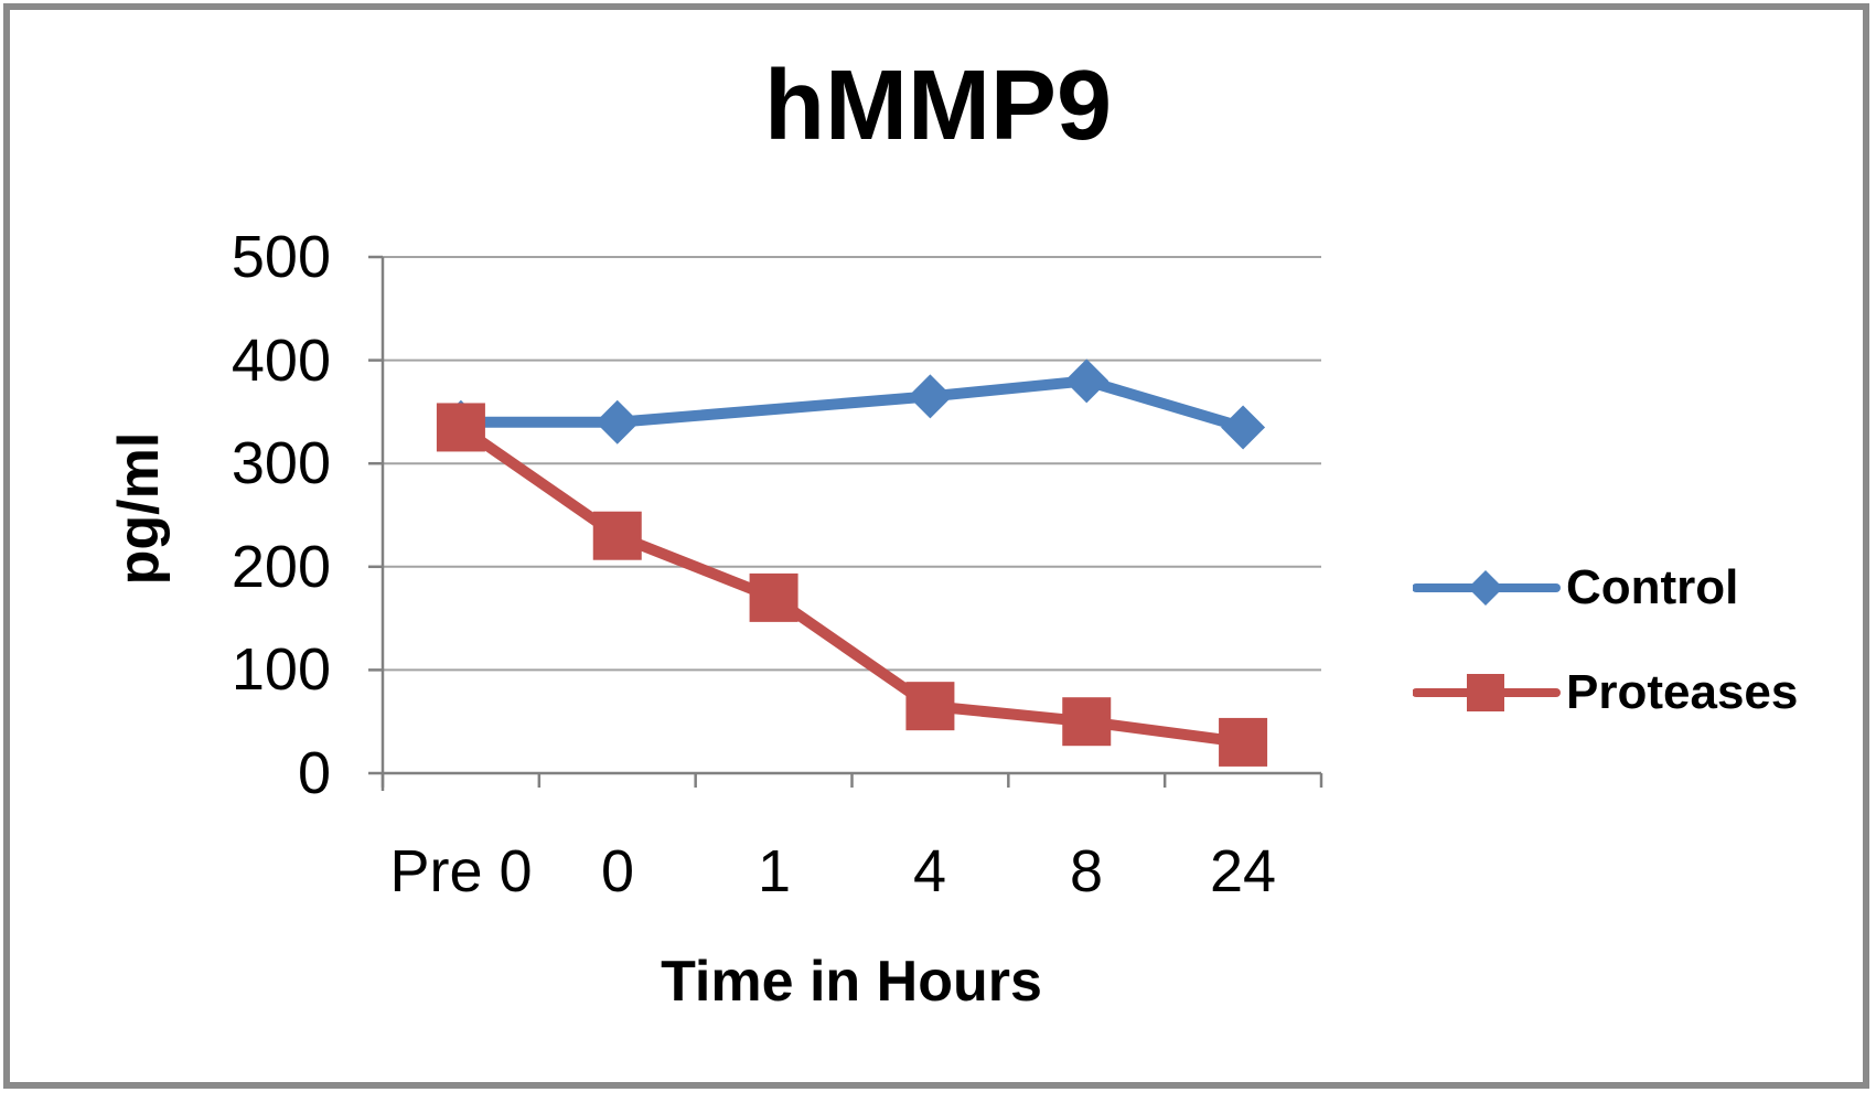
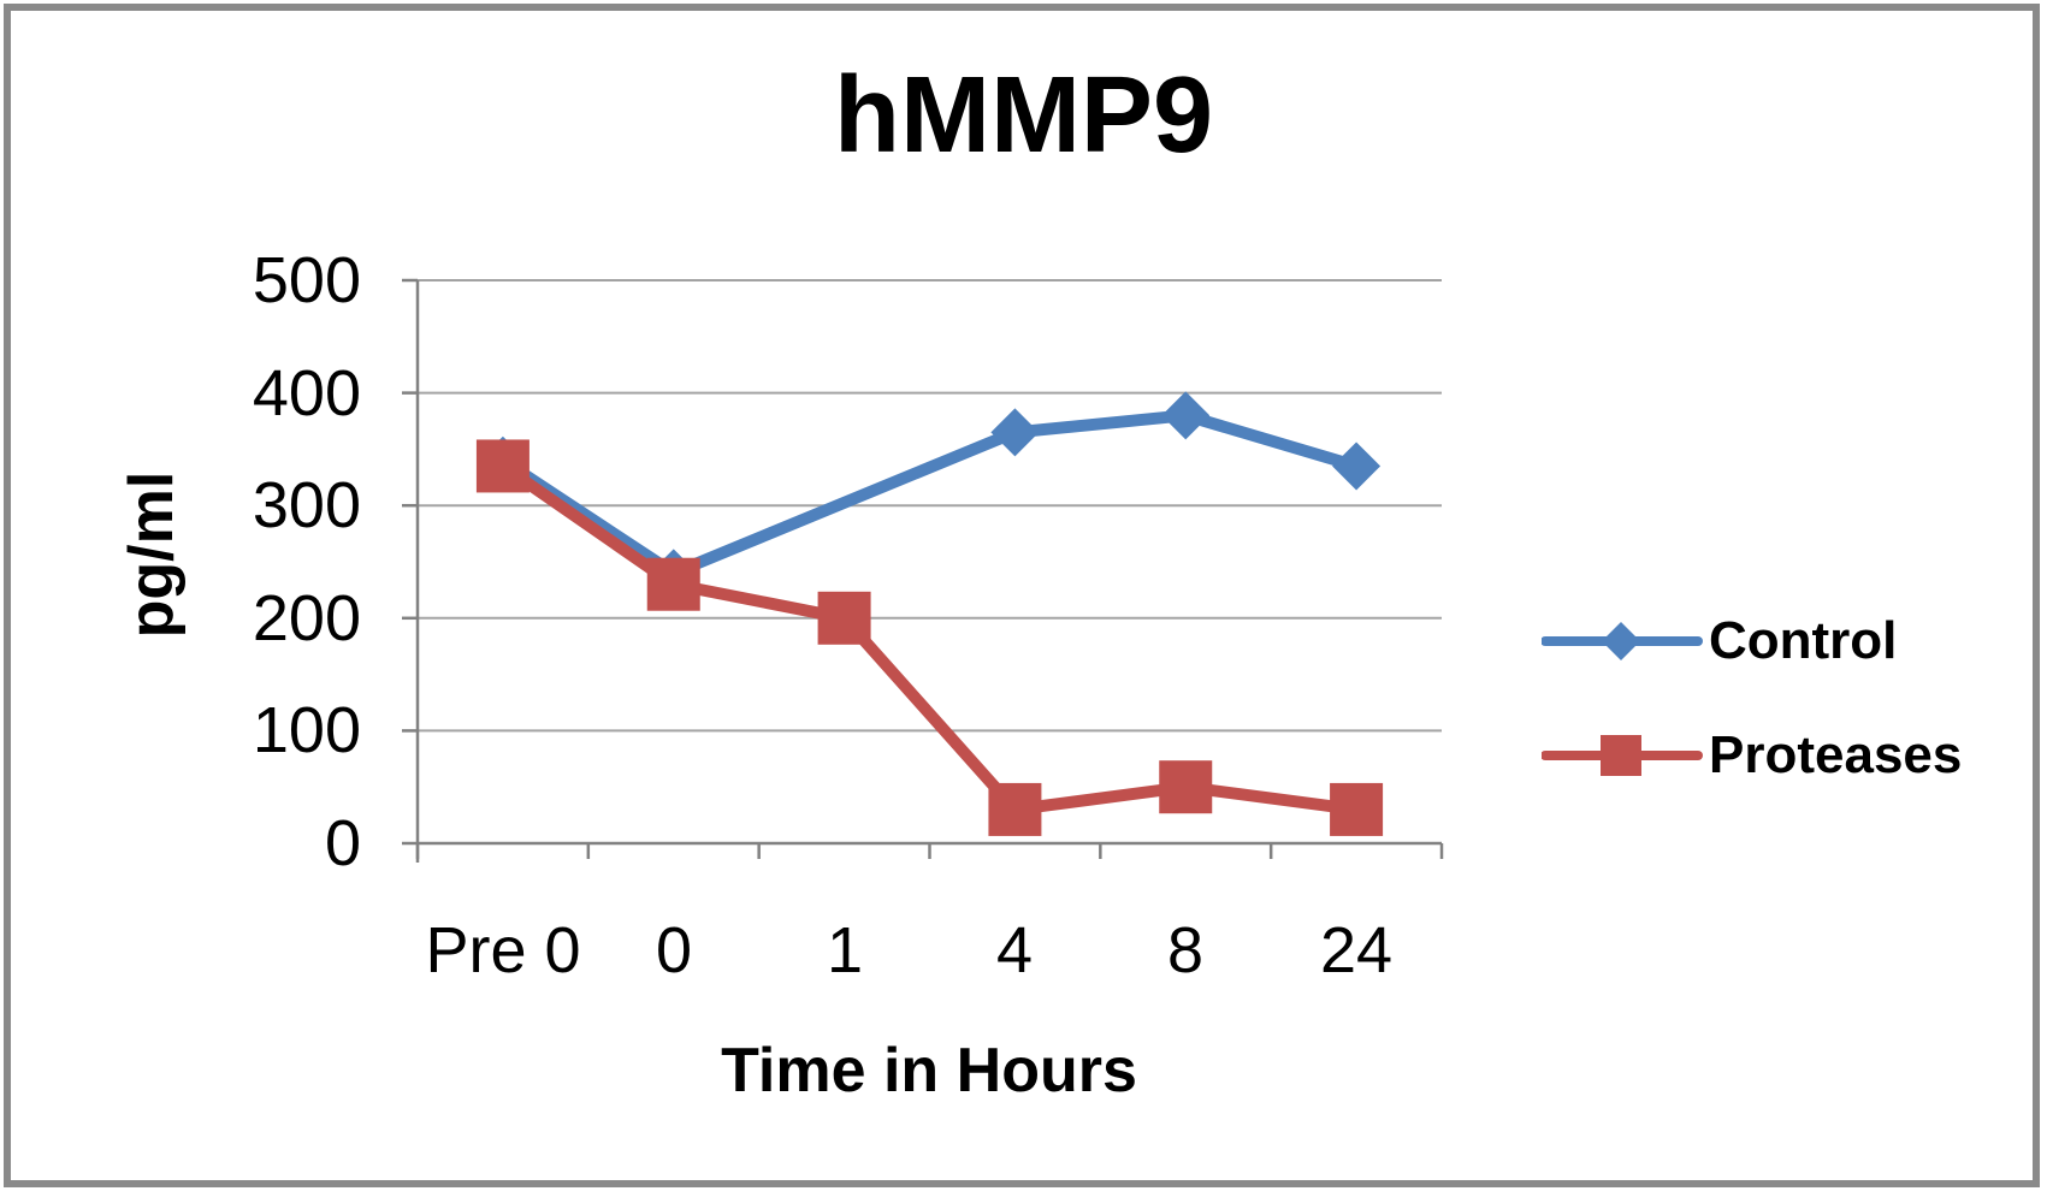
Control/0: 340 -> 240
Proteases/1: 170 -> 200
Proteases/4: 60 -> 30
